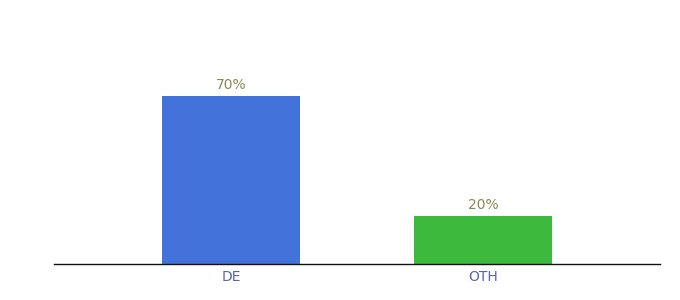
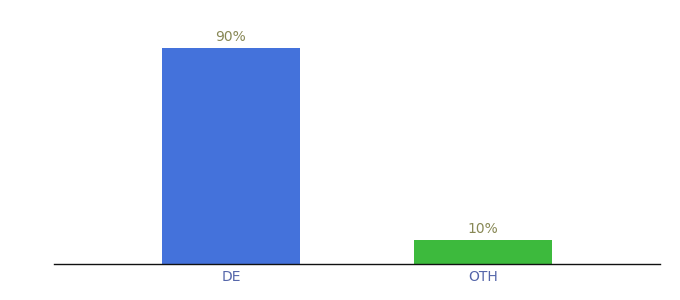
DE: 70% -> 90%
OTH: 20% -> 10%
